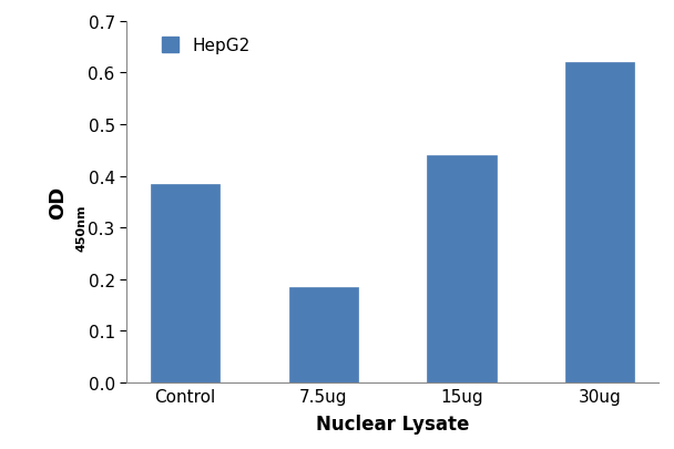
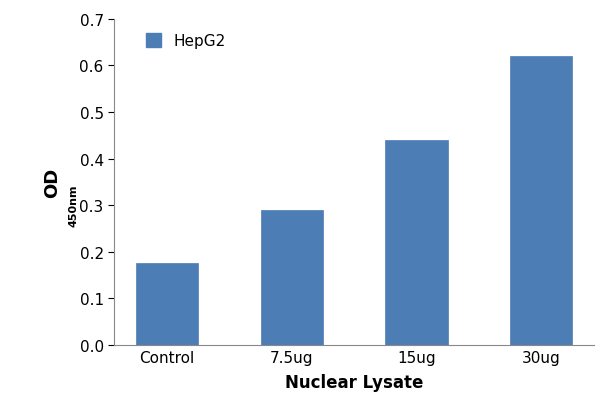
Control: 0.385 -> 0.175
7.5ug: 0.185 -> 0.290
